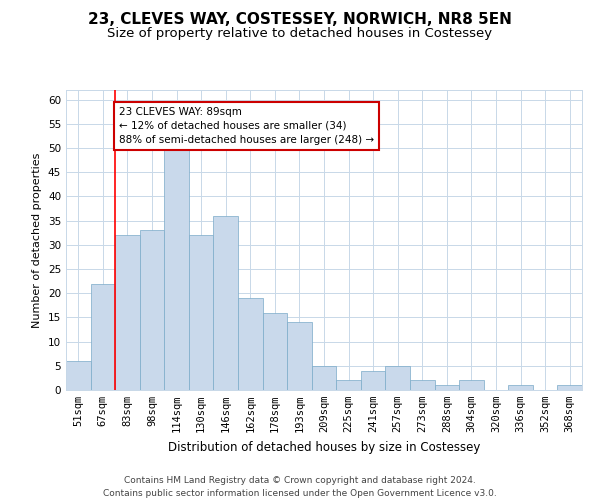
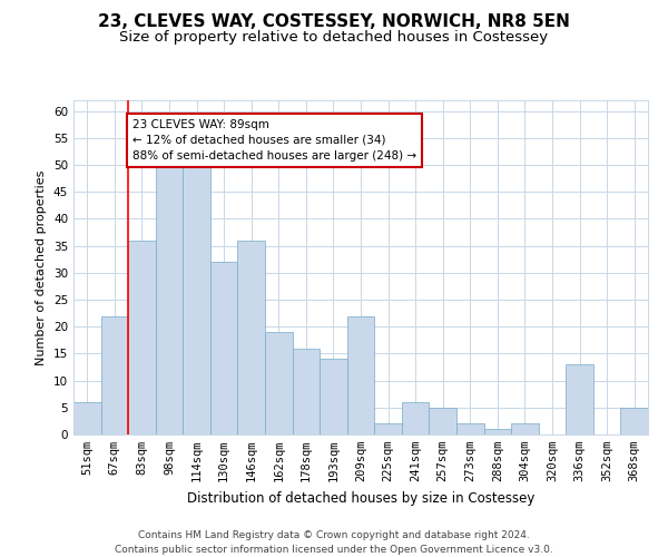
83sqm: 32 -> 36
98sqm: 33 -> 50
209sqm: 5 -> 22
241sqm: 4 -> 6
336sqm: 1 -> 13
368sqm: 1 -> 5
